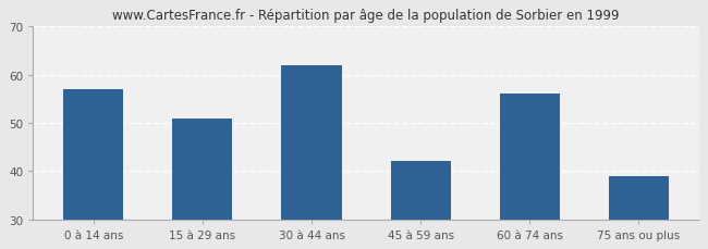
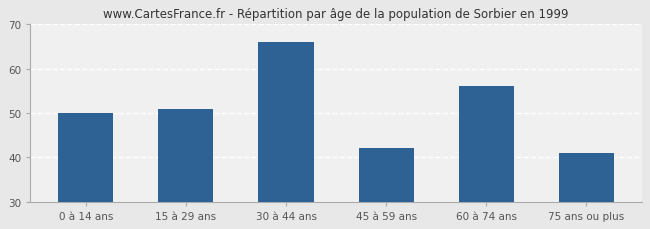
0 à 14 ans: 57 -> 50
30 à 44 ans: 62 -> 66
75 ans ou plus: 39 -> 41
